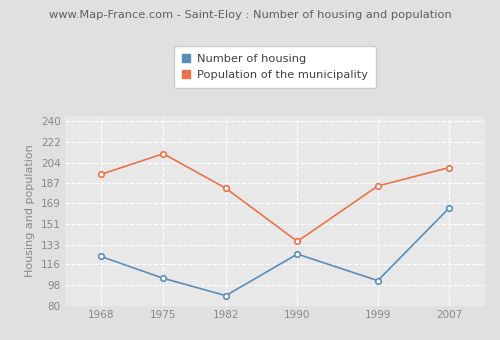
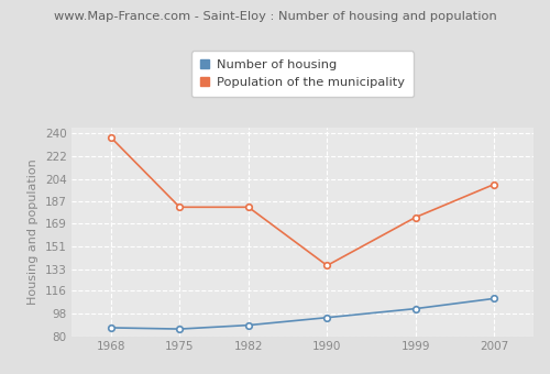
Number of housing/1968: 123 -> 87
Population of the municipality/1968: 194 -> 237
Number of housing/1975: 104 -> 86
Population of the municipality/1975: 212 -> 182
Number of housing/1990: 125 -> 95
Population of the municipality/1999: 184 -> 174
Number of housing/2007: 165 -> 110
